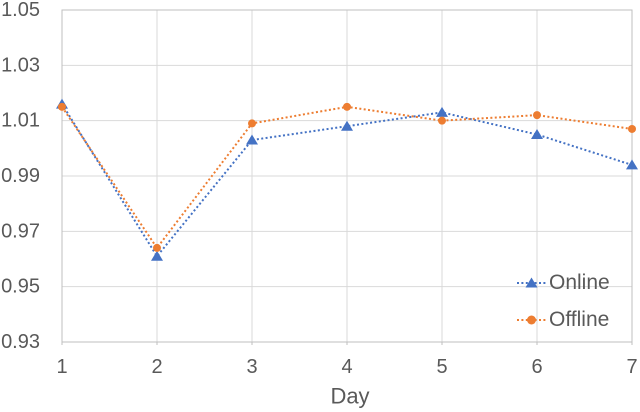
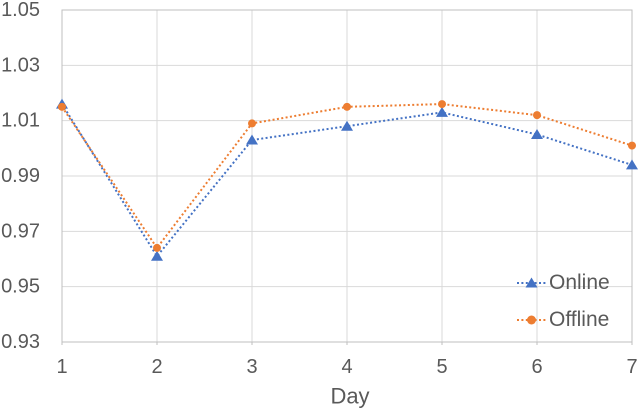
Offline/5: 1.010 -> 1.016
Offline/7: 1.007 -> 1.001
